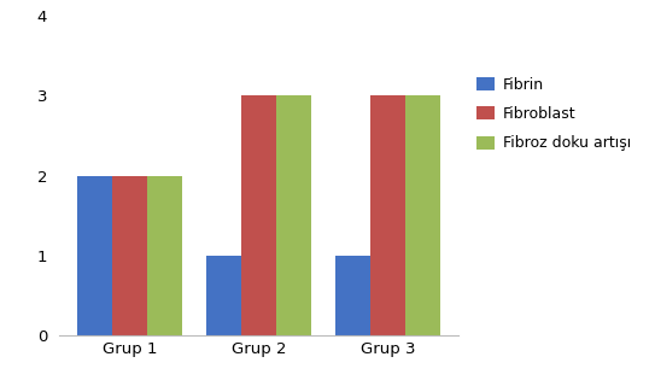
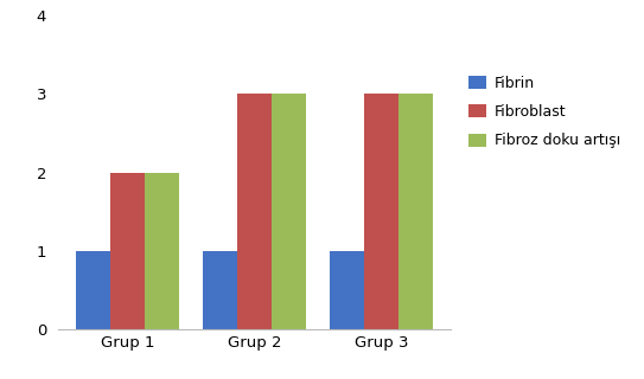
Fibrin/Grup 1: 2 -> 1
